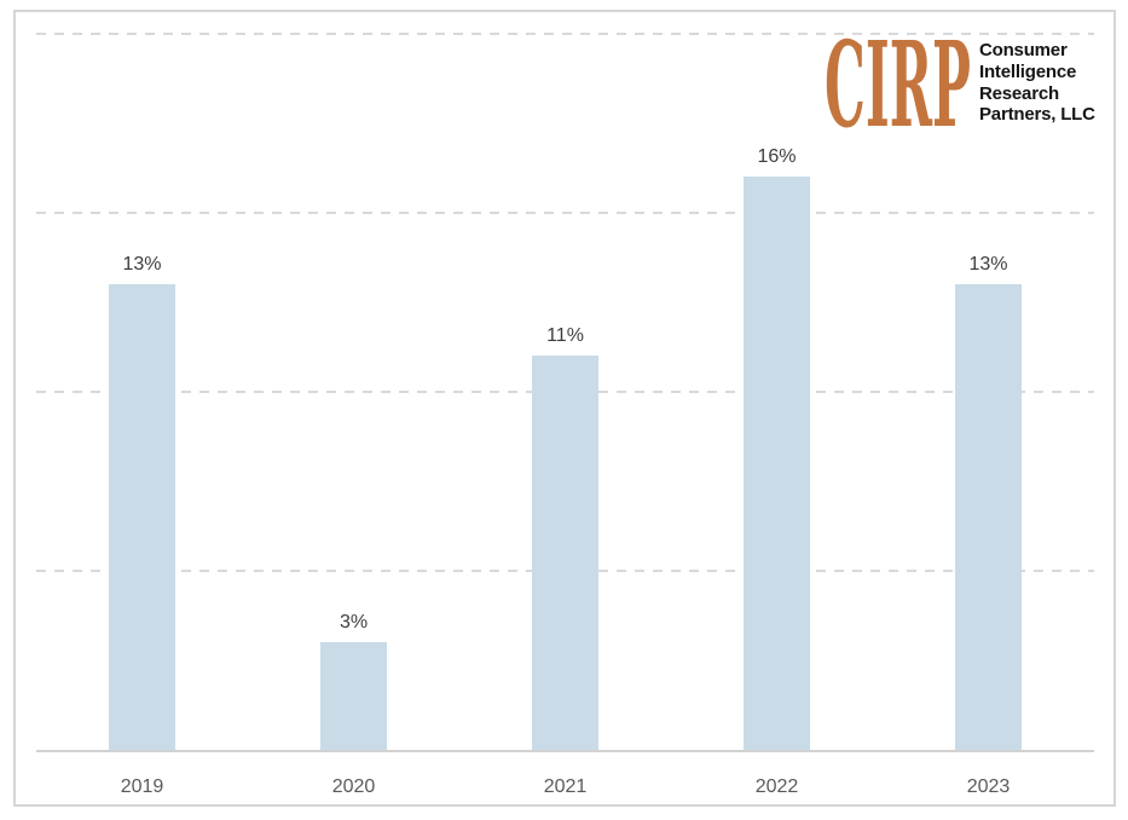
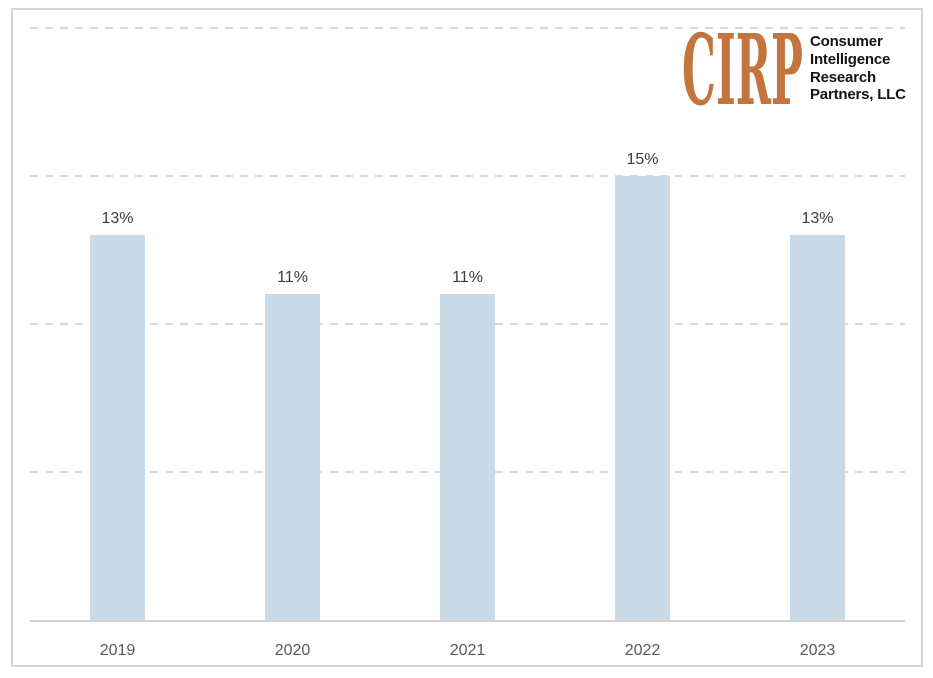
2020: 3% -> 11%
2022: 16% -> 15%
